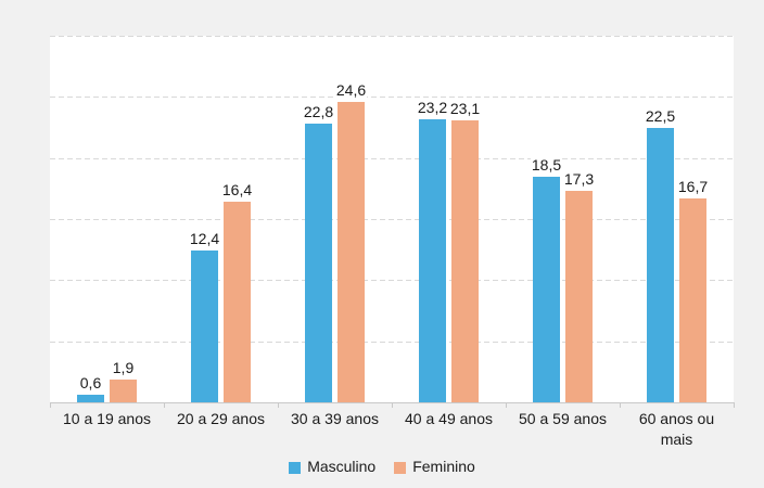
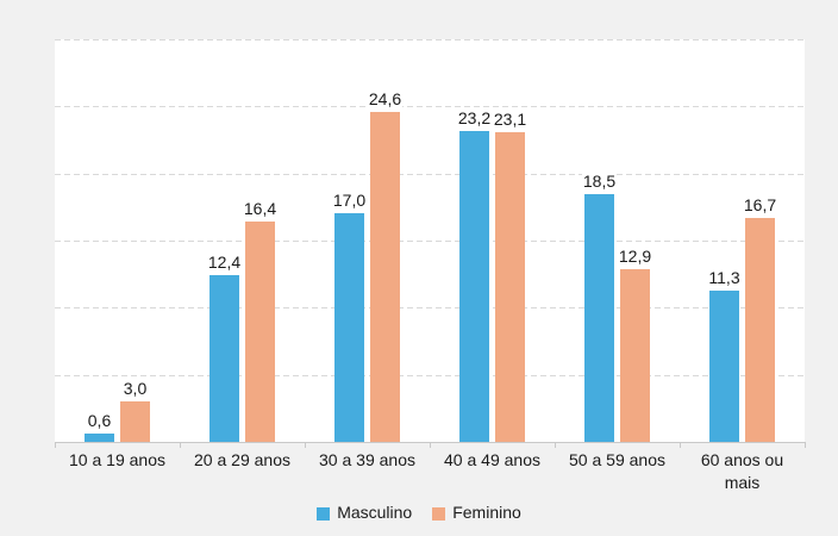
Feminino/10 a 19 anos: 1,9 -> 3,0
Masculino/30 a 39 anos: 22,8 -> 17,0
Feminino/50 a 59 anos: 17,3 -> 12,9
Masculino/60 anos ou mais: 22,5 -> 11,3
